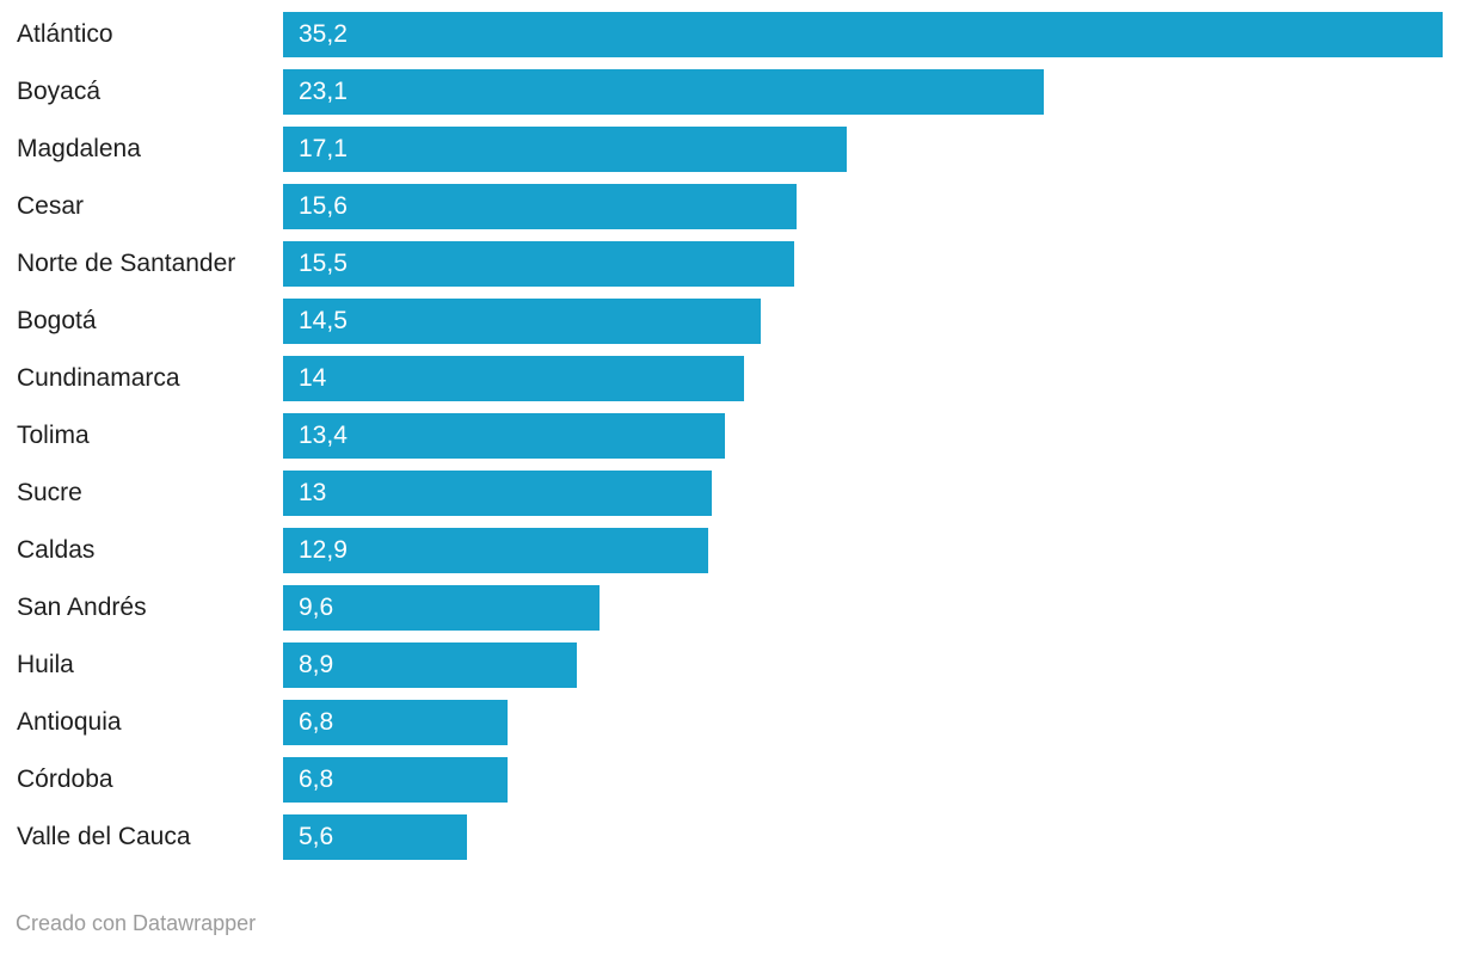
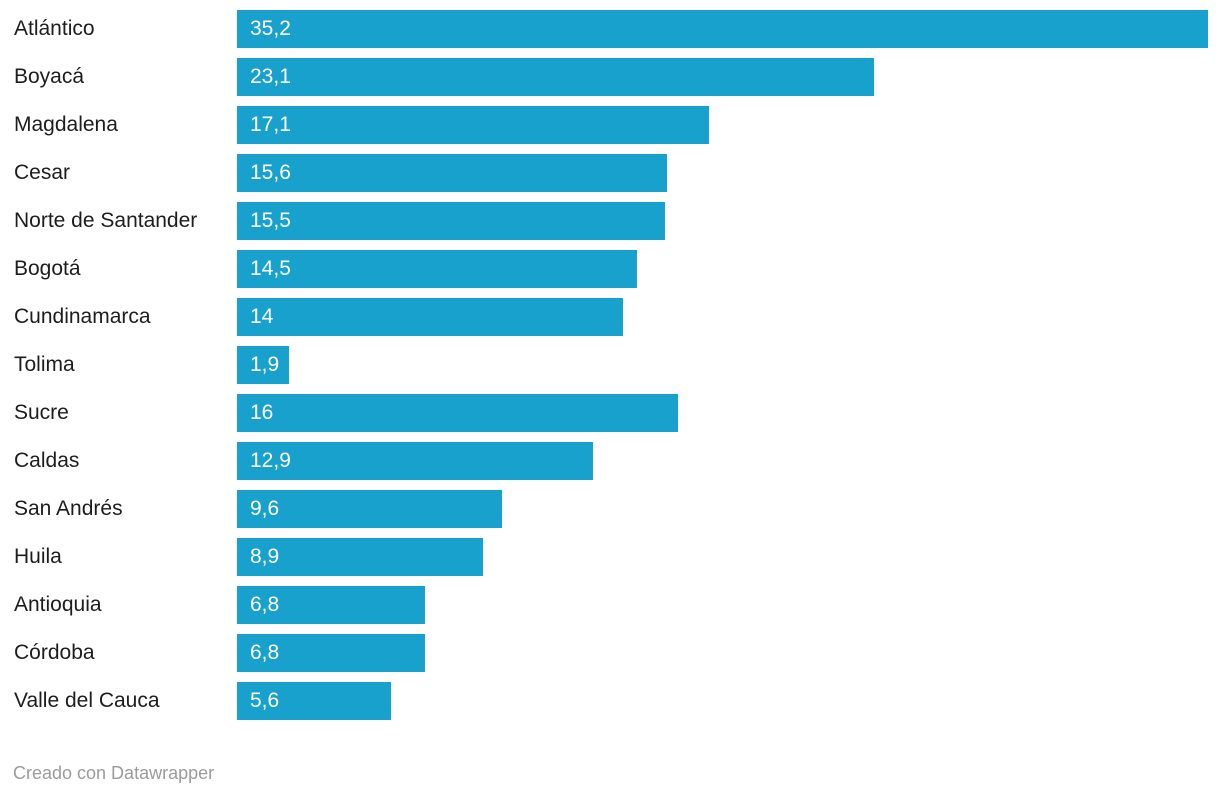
Tolima: 13,4 -> 1,9
Sucre: 13 -> 16
